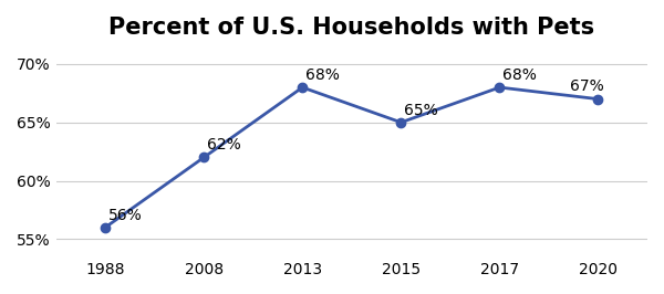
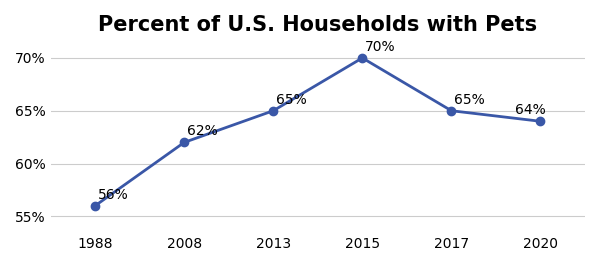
2013: 68% -> 65%
2015: 65% -> 70%
2017: 68% -> 65%
2020: 67% -> 64%
